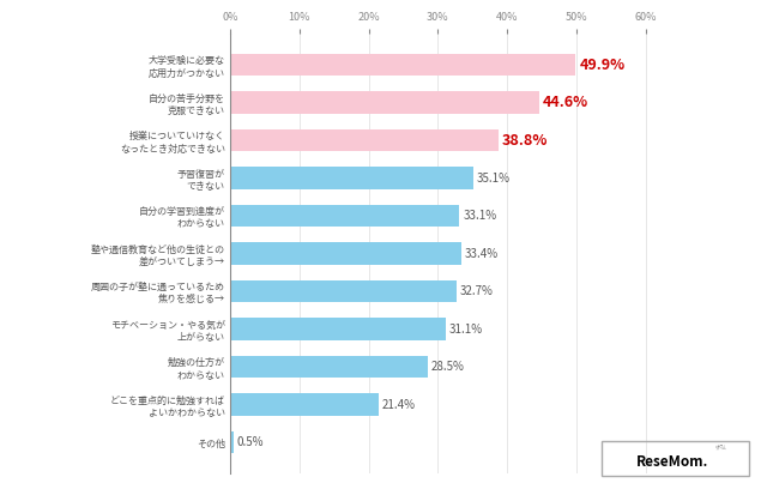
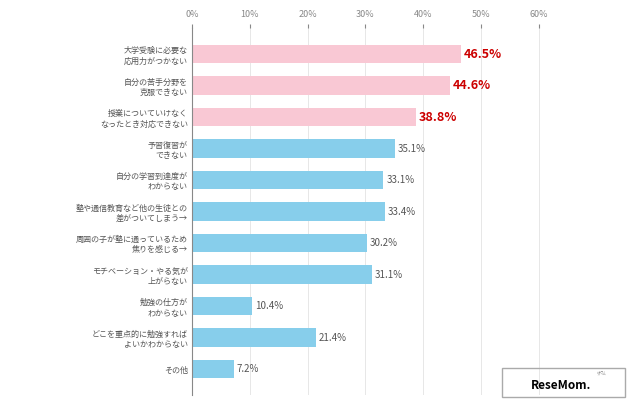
大学受験に必要な 応用力がつかない: 49.9% -> 46.5%
周囲の子が塾に通っているため 焦りを感じる→: 32.7% -> 30.2%
勉強の仕方が わからない: 28.5% -> 10.4%
その他: 0.5% -> 7.2%
